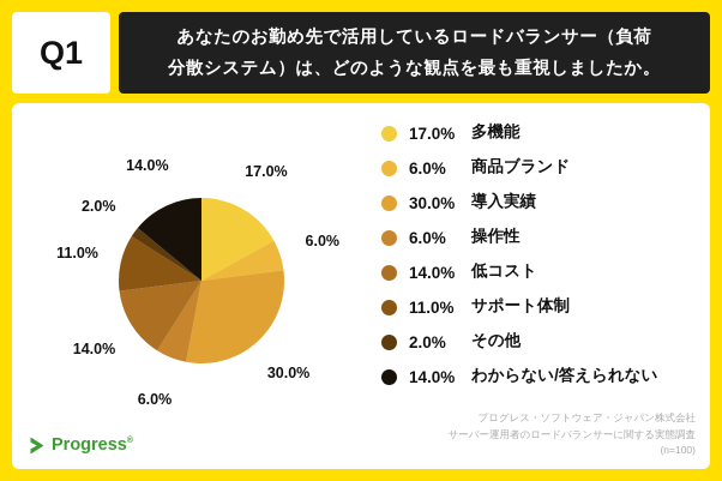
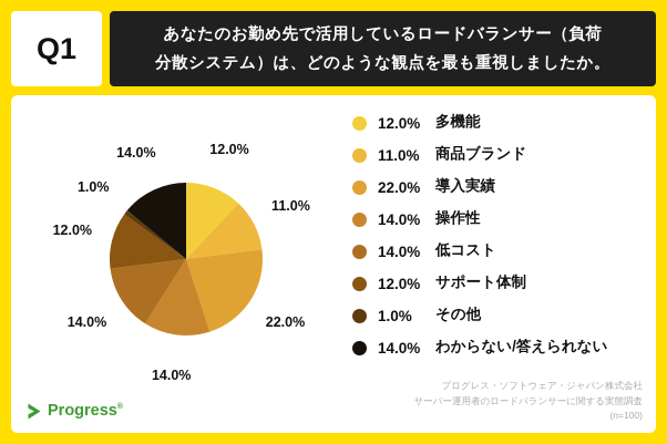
多機能: 17.0% -> 12.0%
商品ブランド: 6.0% -> 11.0%
導入実績: 30.0% -> 22.0%
操作性: 6.0% -> 14.0%
サポート体制: 11.0% -> 12.0%
その他: 2.0% -> 1.0%
